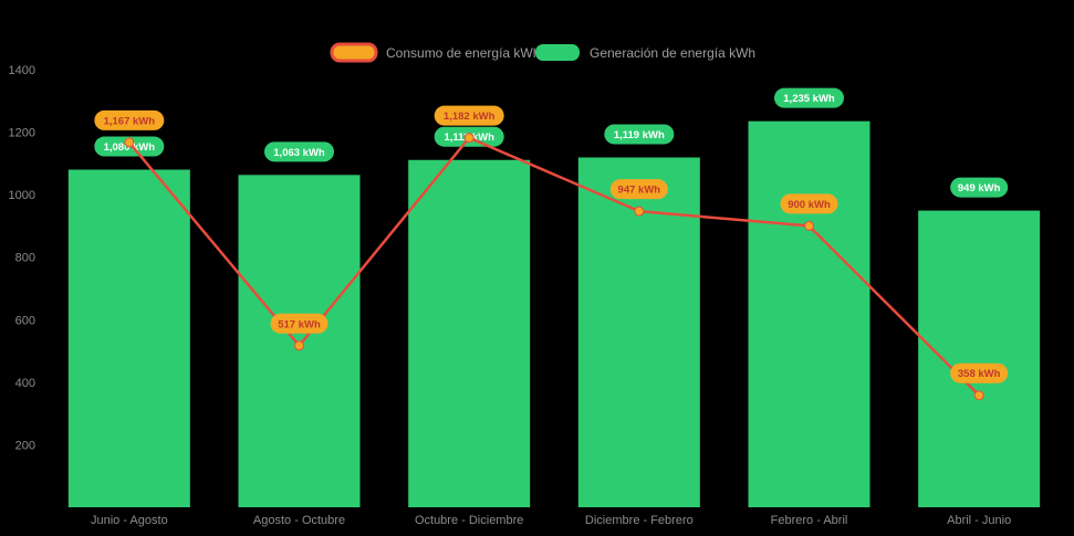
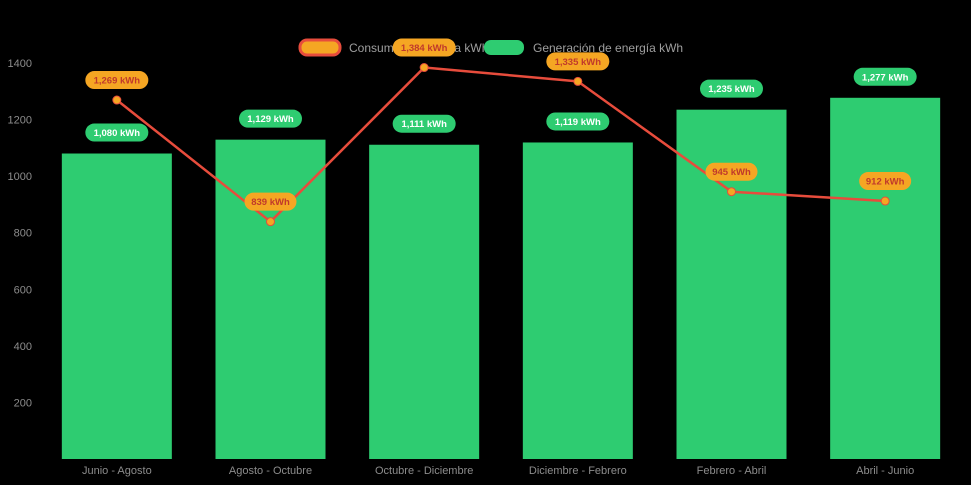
Consumo de energía kWh/Junio - Agosto: 1,167 -> 1,269
Consumo de energía kWh/Agosto - Octubre: 517 -> 839
Generación de energía kWh/Agosto - Octubre: 1,063 -> 1,129
Consumo de energía kWh/Octubre - Diciembre: 1,182 -> 1,384
Consumo de energía kWh/Diciembre - Febrero: 947 -> 1,335
Consumo de energía kWh/Febrero - Abril: 900 -> 945
Consumo de energía kWh/Abril - Junio: 358 -> 912
Generación de energía kWh/Abril - Junio: 949 -> 1,277
